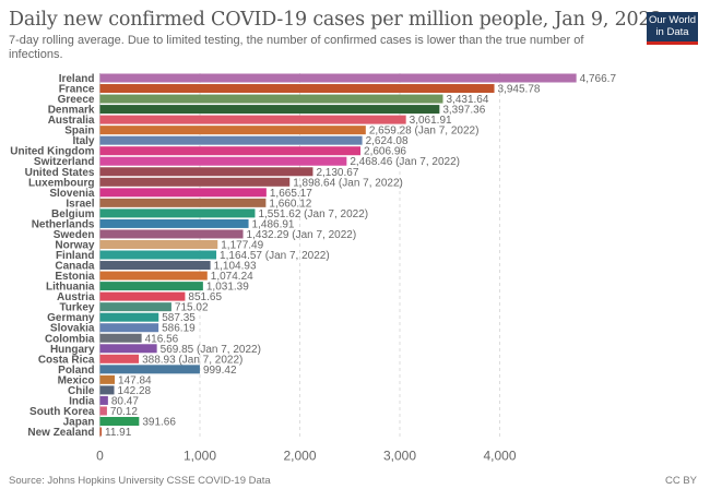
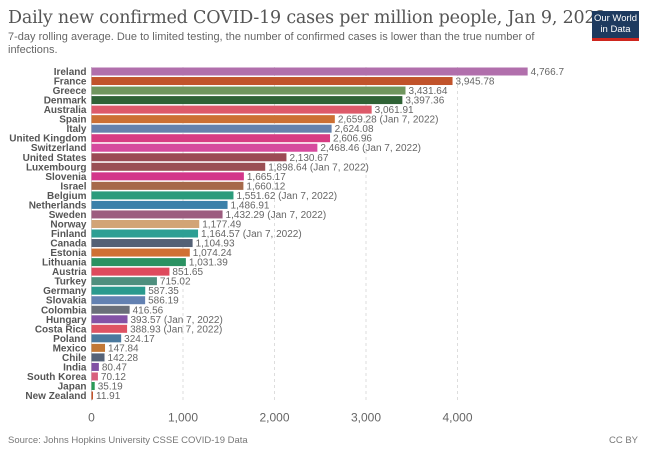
Hungary: 569.85 -> 393.57
Poland: 999.42 -> 324.17
Japan: 391.66 -> 35.19
